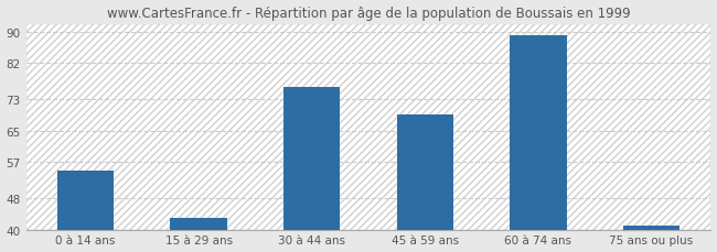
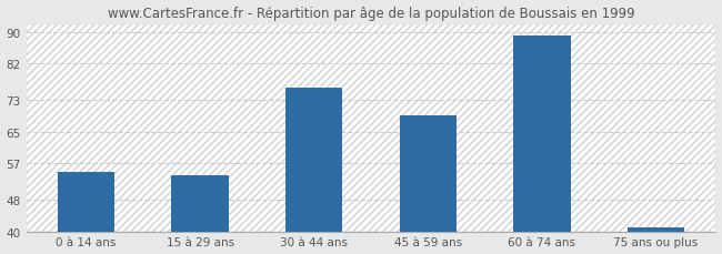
15 à 29 ans: 43 -> 54
